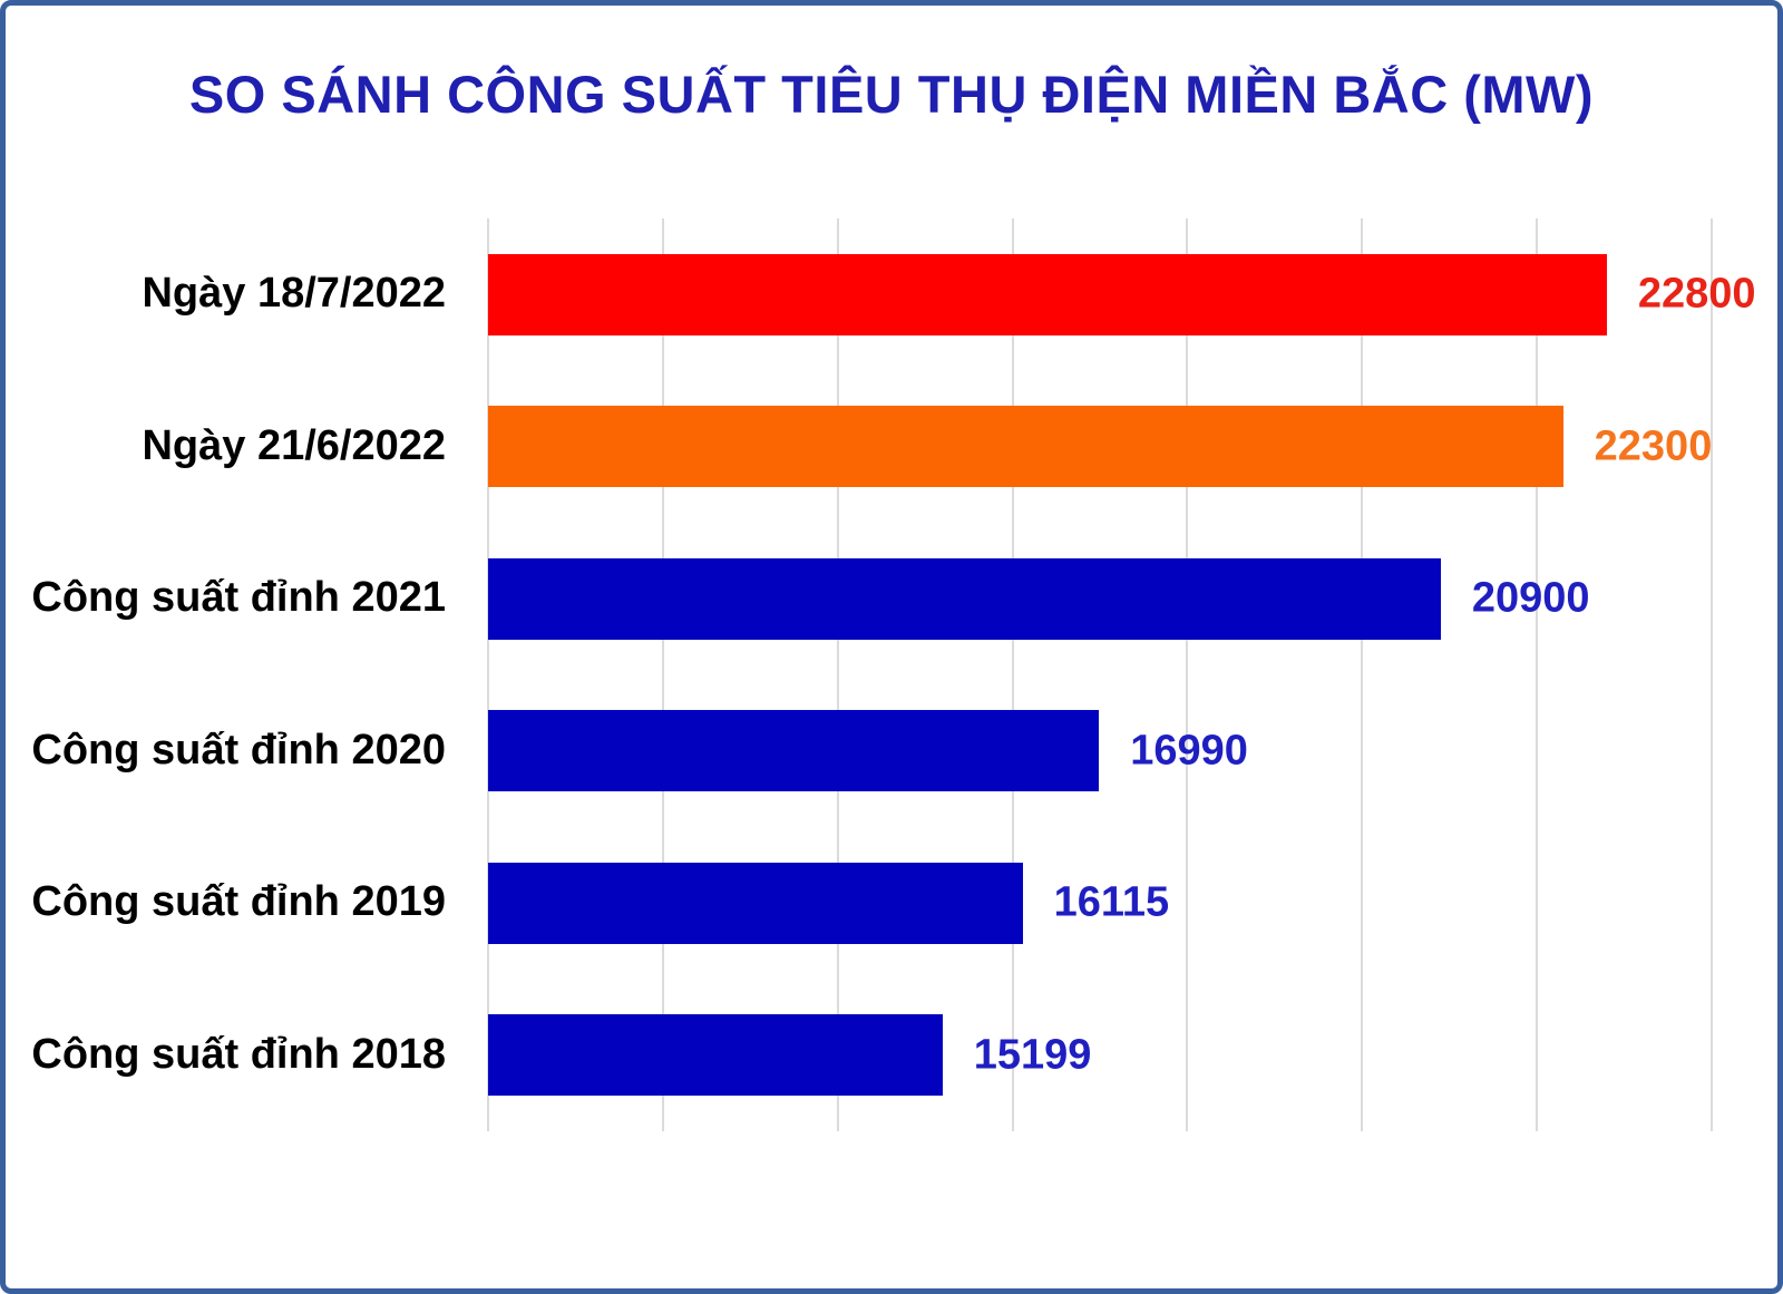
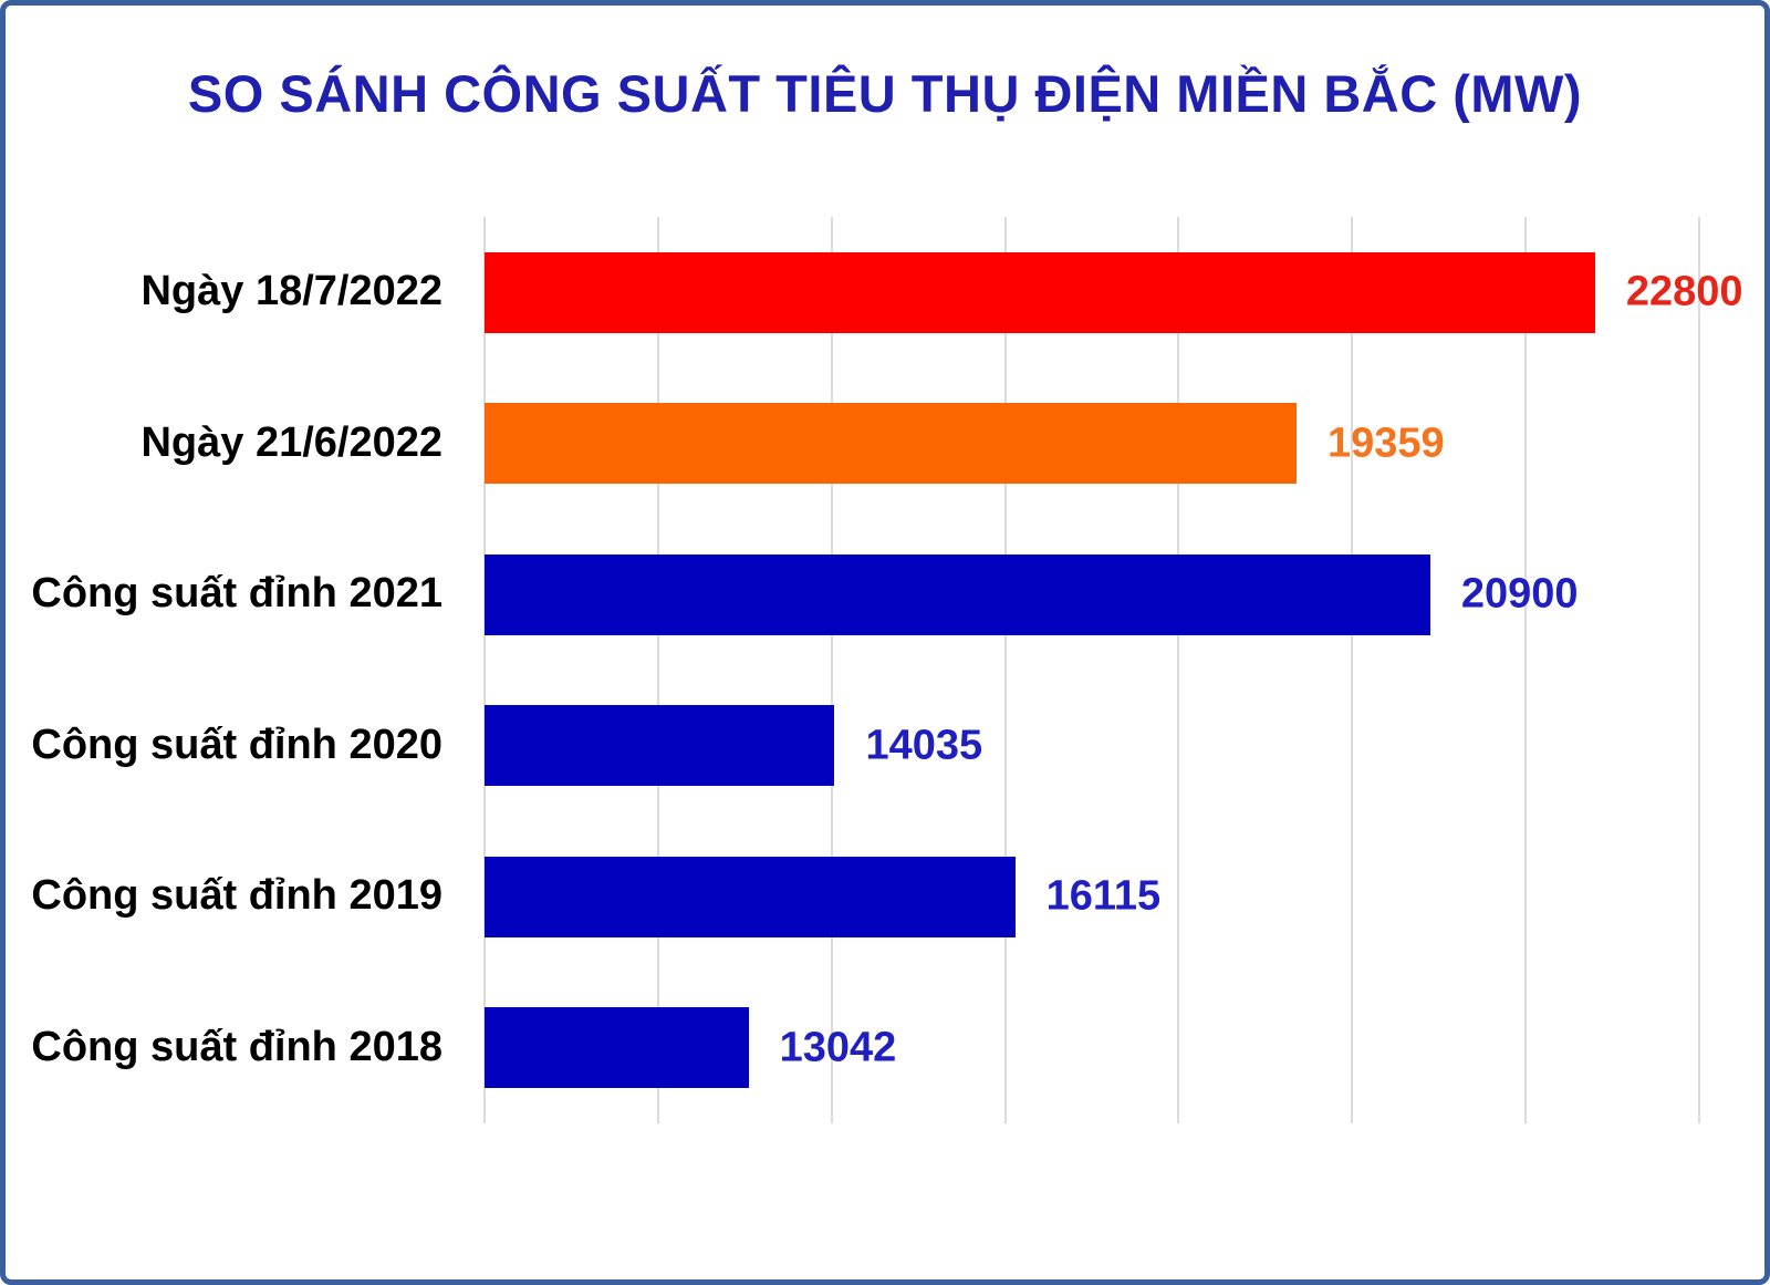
Ngày 21/6/2022: 22300 -> 19359
Công suất đỉnh 2020: 16990 -> 14035
Công suất đỉnh 2018: 15199 -> 13042
